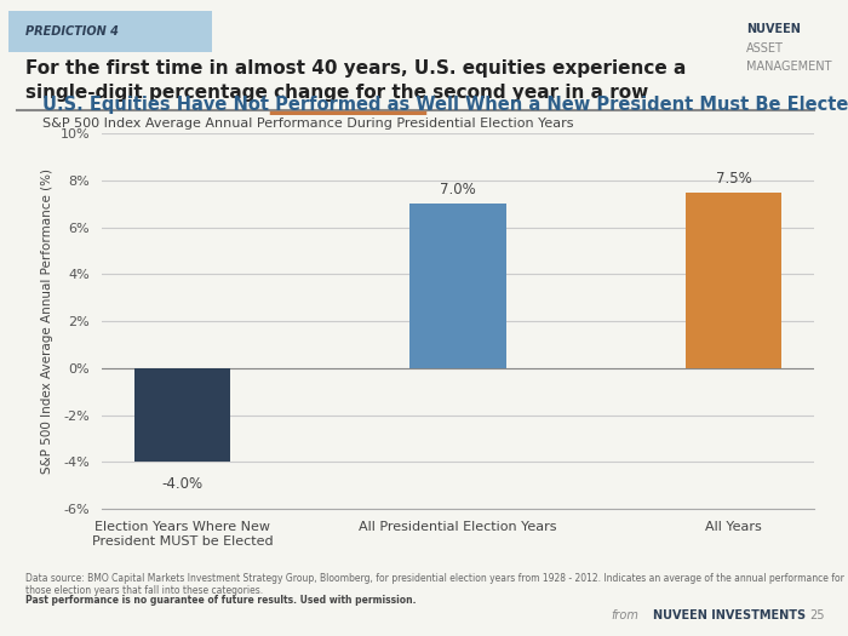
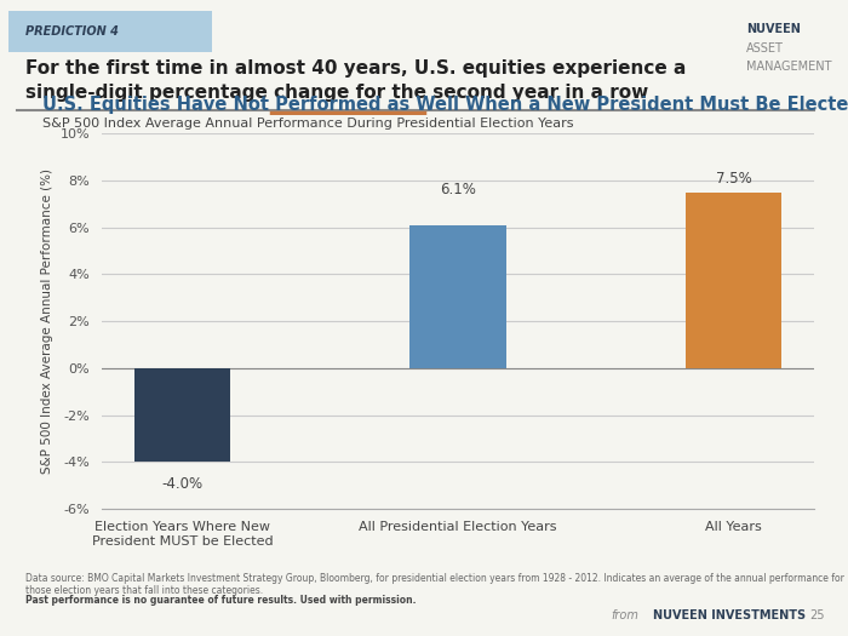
All Presidential Election Years: 7.0% -> 6.1%
